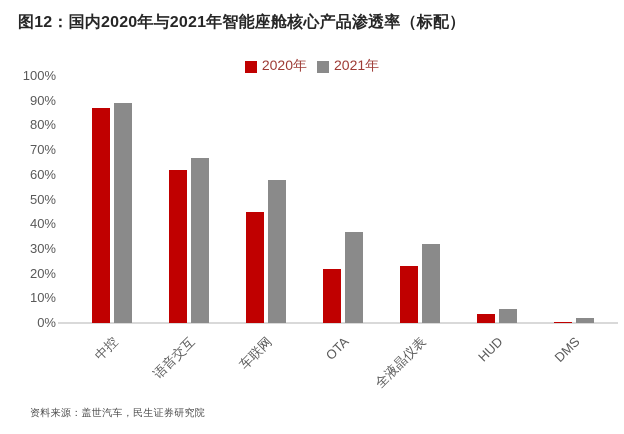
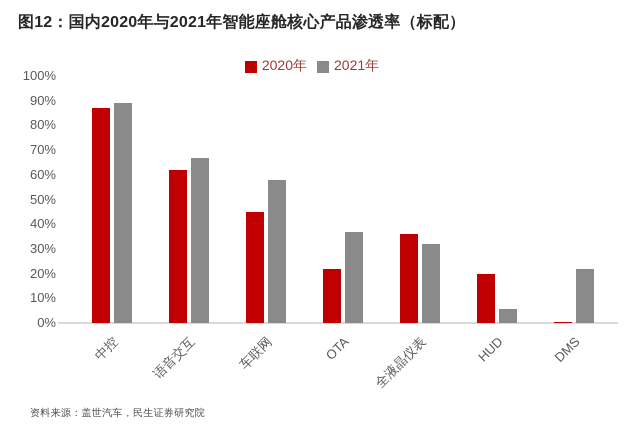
2020年/全液晶仪表: 23% -> 36%
2020年/HUD: 4% -> 20%
2021年/DMS: 2% -> 22%
